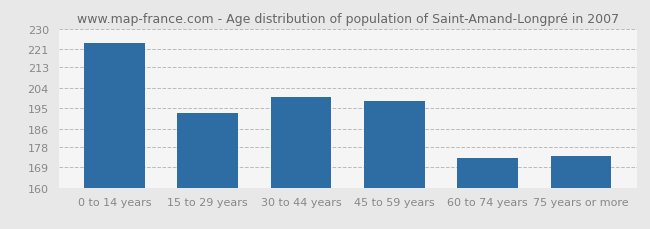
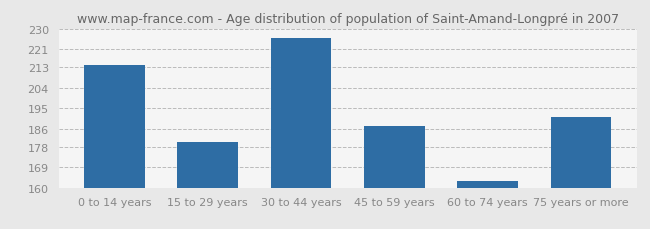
0 to 14 years: 224 -> 214
15 to 29 years: 193 -> 180
30 to 44 years: 200 -> 226
45 to 59 years: 198 -> 187
60 to 74 years: 173 -> 163
75 years or more: 174 -> 191
